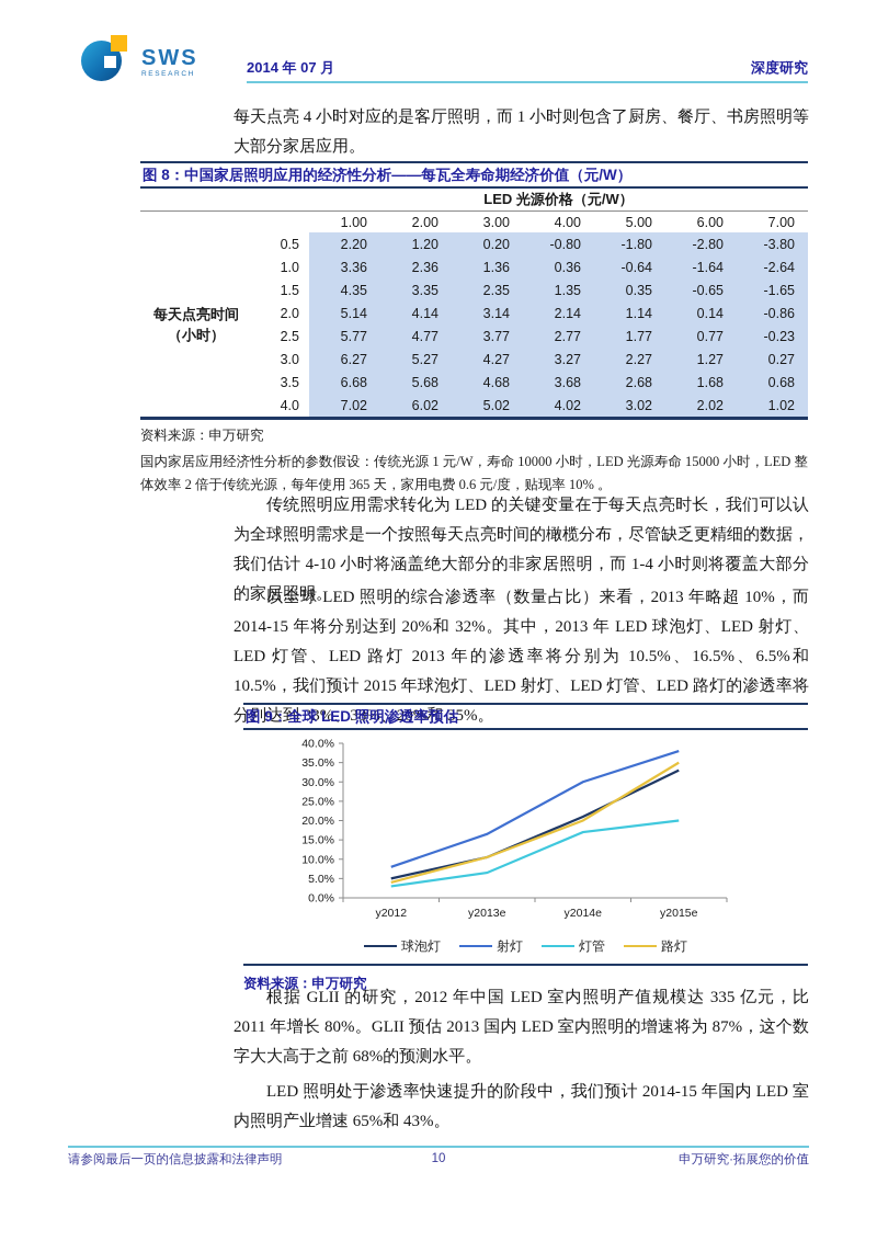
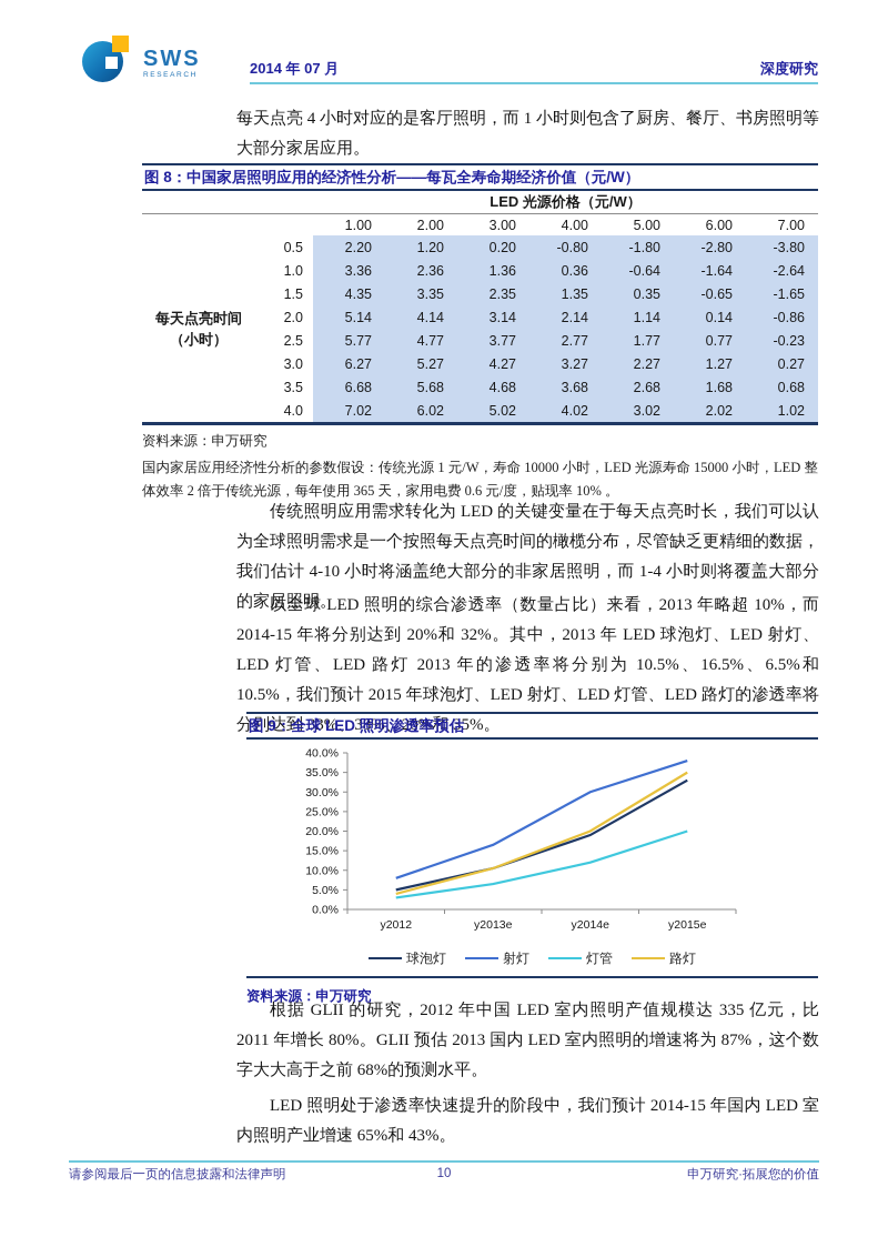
球泡灯/y2014e: 21% -> 19%
灯管/y2014e: 17% -> 12%
